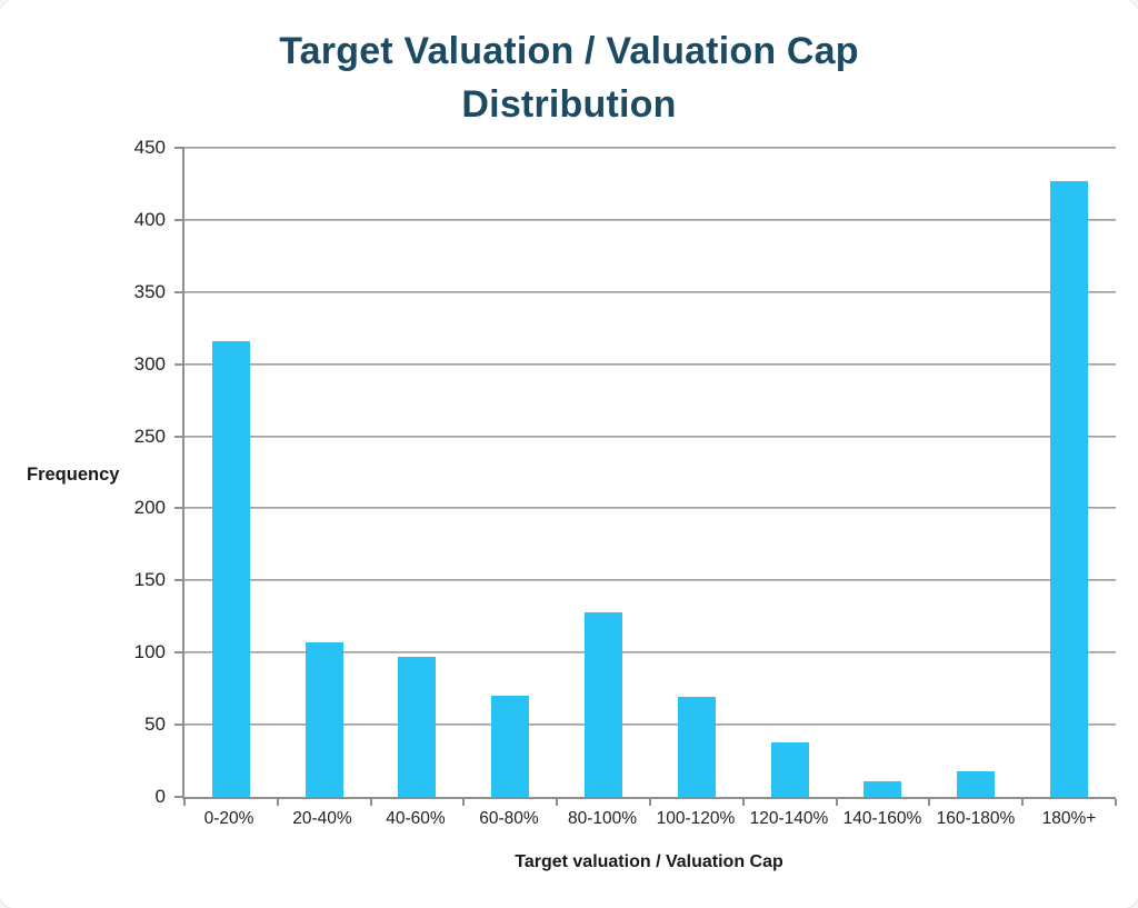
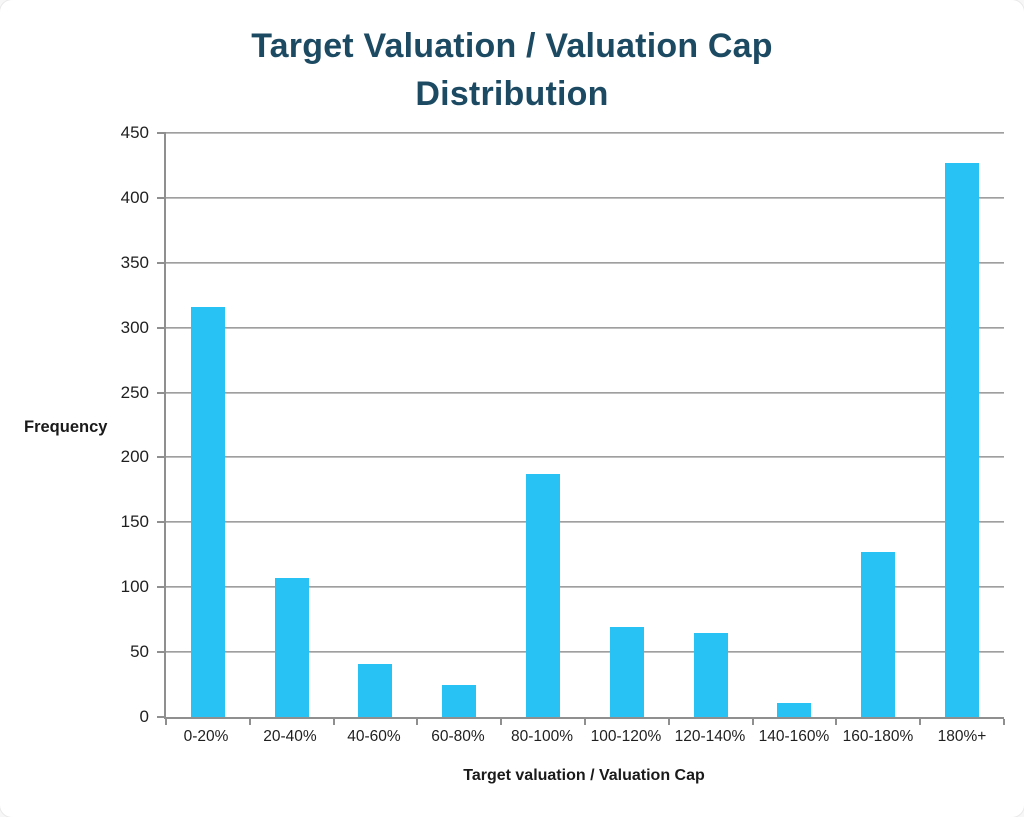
40-60%: 97 -> 41
60-80%: 70 -> 25
80-100%: 128 -> 187
120-140%: 38 -> 65
160-180%: 18 -> 127
